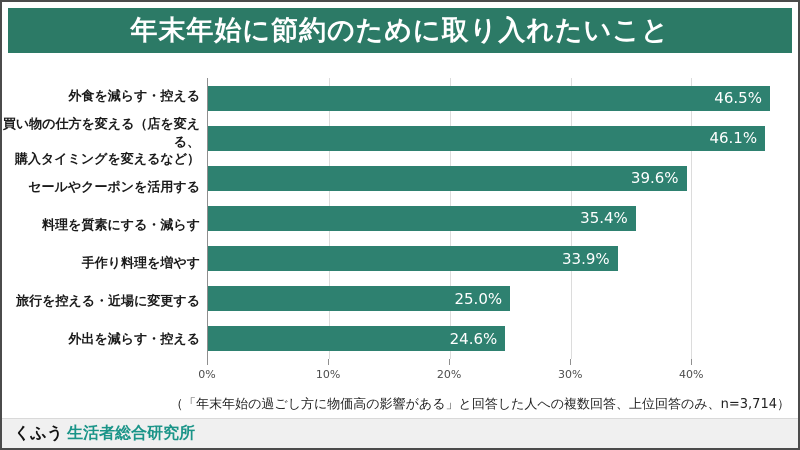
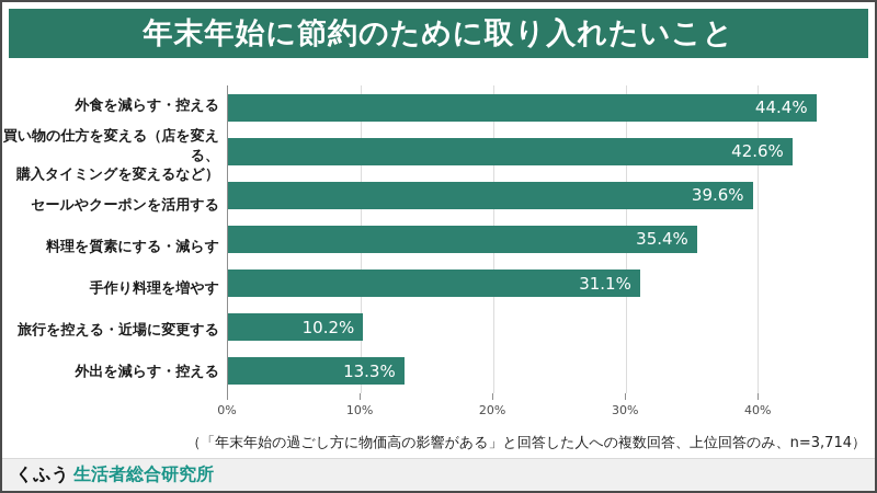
外食を減らす・控える: 46.5% -> 44.4%
買い物の仕方を変える（店を変える、 購入タイミングを変えるなど）: 46.1% -> 42.6%
手作り料理を増やす: 33.9% -> 31.1%
旅行を控える・近場に変更する: 25.0% -> 10.2%
外出を減らす・控える: 24.6% -> 13.3%
